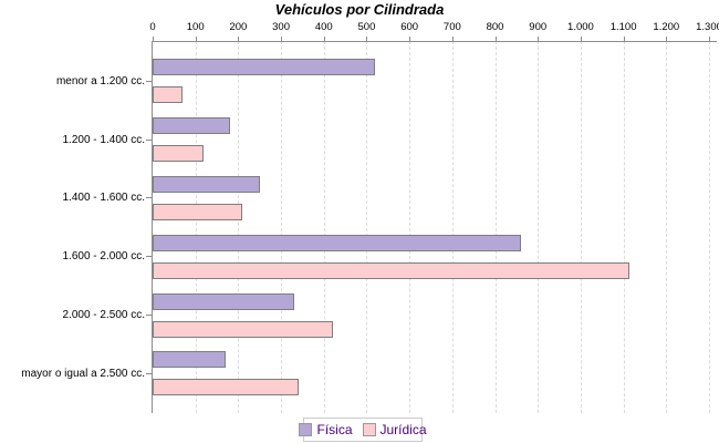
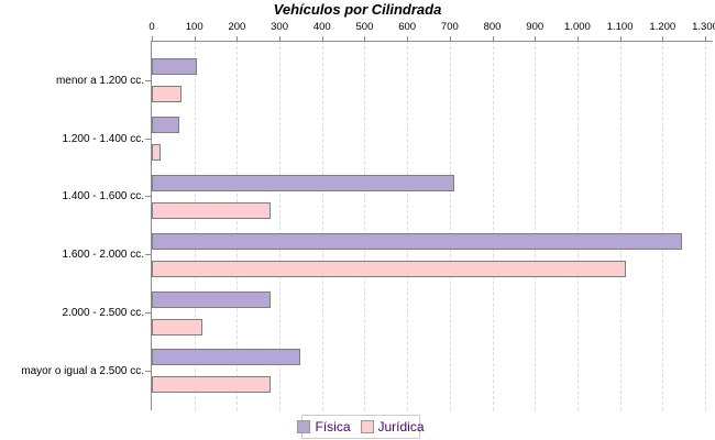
Física/menor a 1.200 cc.: 520 -> 100
Física/1.200 - 1.400 cc.: 180 -> 60
Jurídica/1.200 - 1.400 cc.: 120 -> 20
Física/1.400 - 1.600 cc.: 250 -> 710
Jurídica/1.400 - 1.600 cc.: 210 -> 280
Física/1.600 - 2.000 cc.: 860 -> 1240
Física/2.000 - 2.500 cc.: 330 -> 280
Jurídica/2.000 - 2.500 cc.: 420 -> 120
Física/mayor o igual a 2.500 cc.: 170 -> 350
Jurídica/mayor o igual a 2.500 cc.: 340 -> 280
